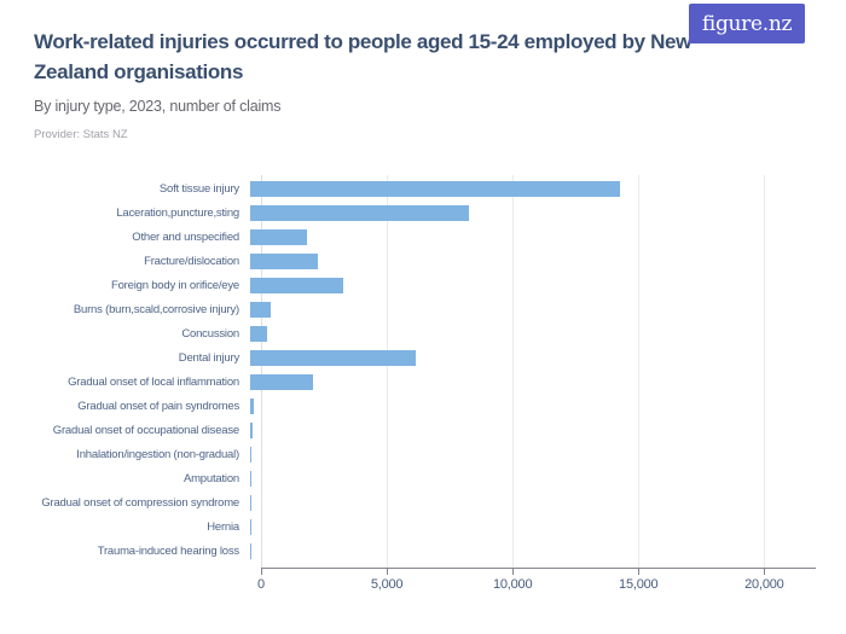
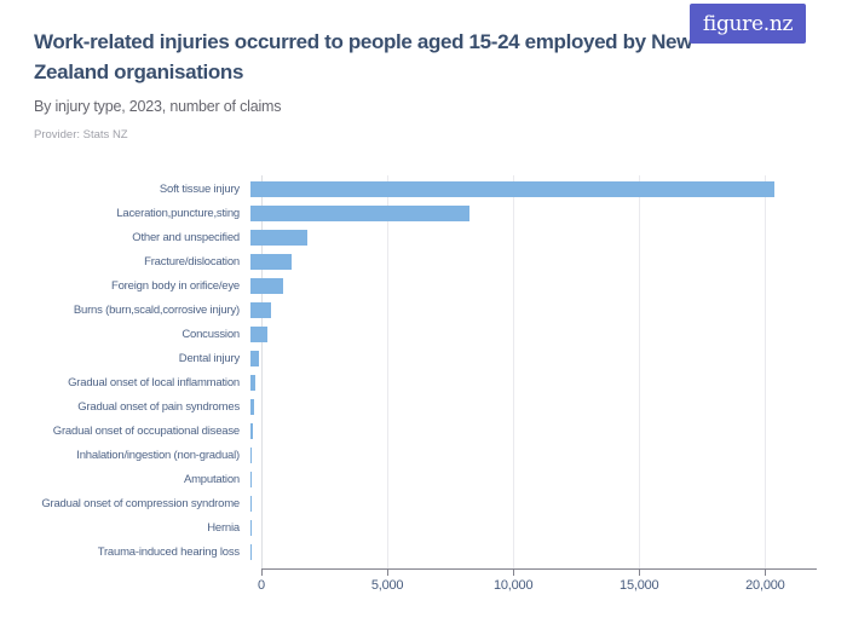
Soft tissue injury: 14700 -> 20800
Fracture/dislocation: 2700 -> 1600
Foreign body in orifice/eye: 3700 -> 1300
Dental injury: 6600 -> 300
Gradual onset of local inflammation: 2500 -> 200
